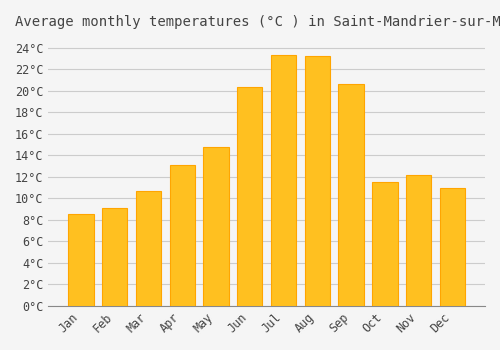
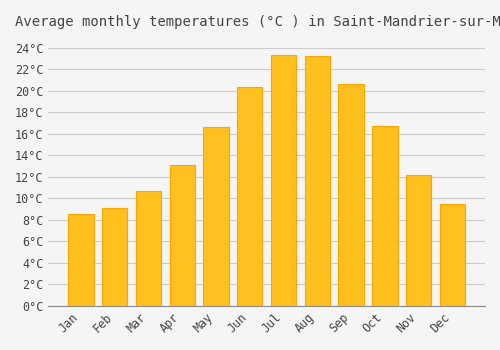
May: 14.8°C -> 16.6°C
Oct: 11.5°C -> 16.7°C
Dec: 11.0°C -> 9.5°C
